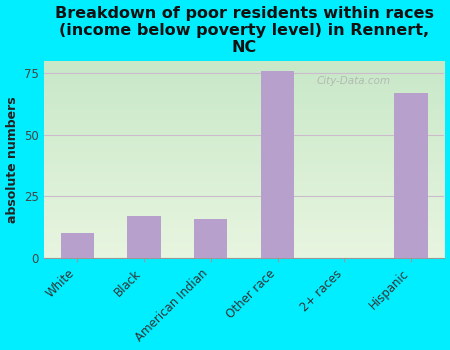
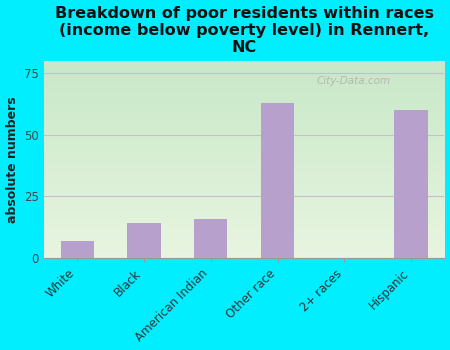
White: 10 -> 7
Black: 17 -> 14
Other race: 76 -> 63
Hispanic: 67 -> 60
